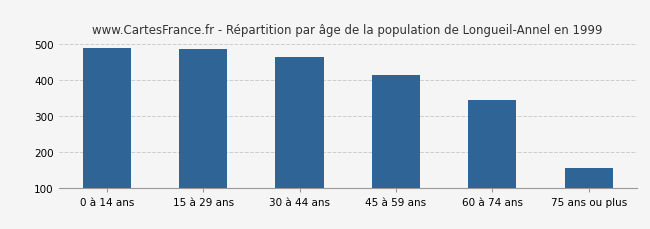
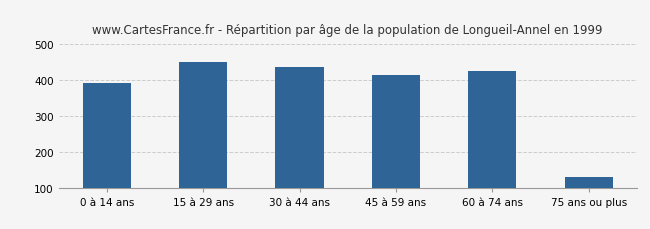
0 à 14 ans: 490 -> 390
15 à 29 ans: 485 -> 450
30 à 44 ans: 465 -> 435
60 à 74 ans: 345 -> 425
75 ans ou plus: 155 -> 130
